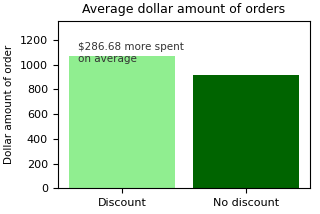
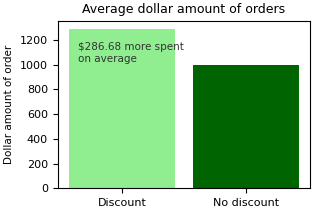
Discount: 1070 -> 1290
No discount: 920 -> 1000
